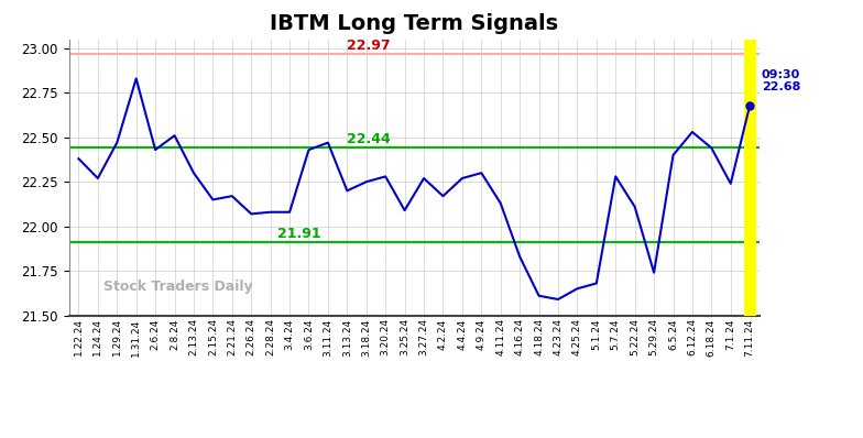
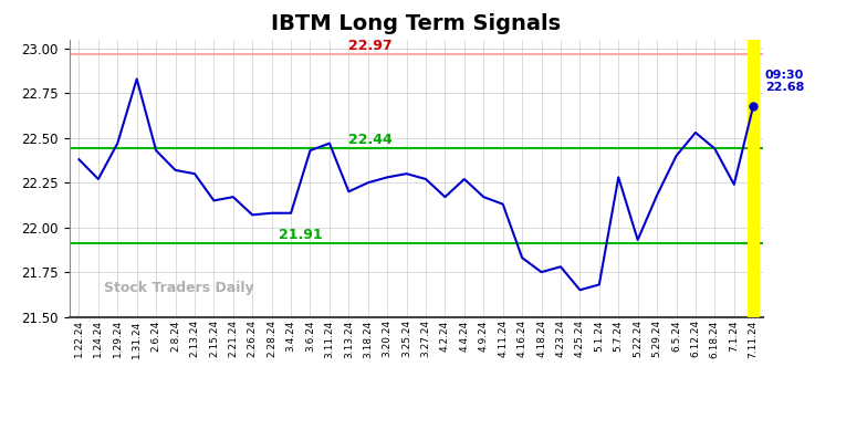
2.8.24: 22.51 -> 22.32
3.25.24: 22.09 -> 22.30
4.9.24: 22.30 -> 22.17
4.18.24: 21.61 -> 21.75
4.23.24: 21.59 -> 21.78
5.22.24: 22.11 -> 21.93
5.29.24: 21.74 -> 22.18
